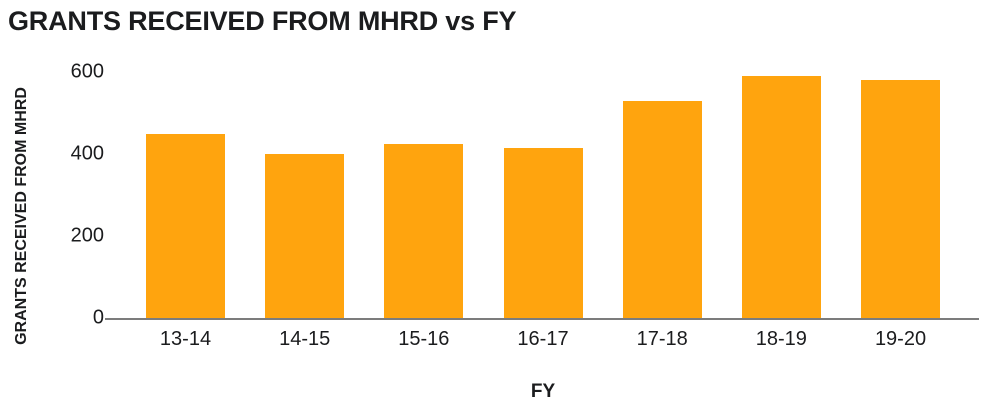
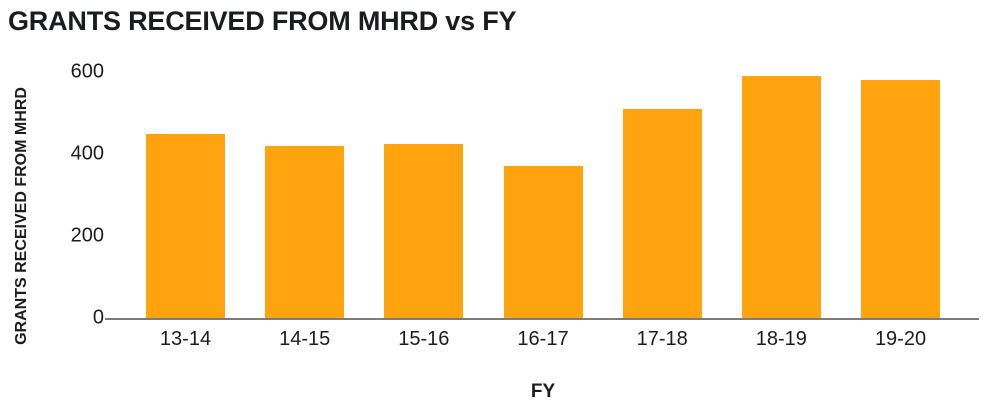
14-15: 400 -> 420
16-17: 420 -> 370
17-18: 530 -> 510
